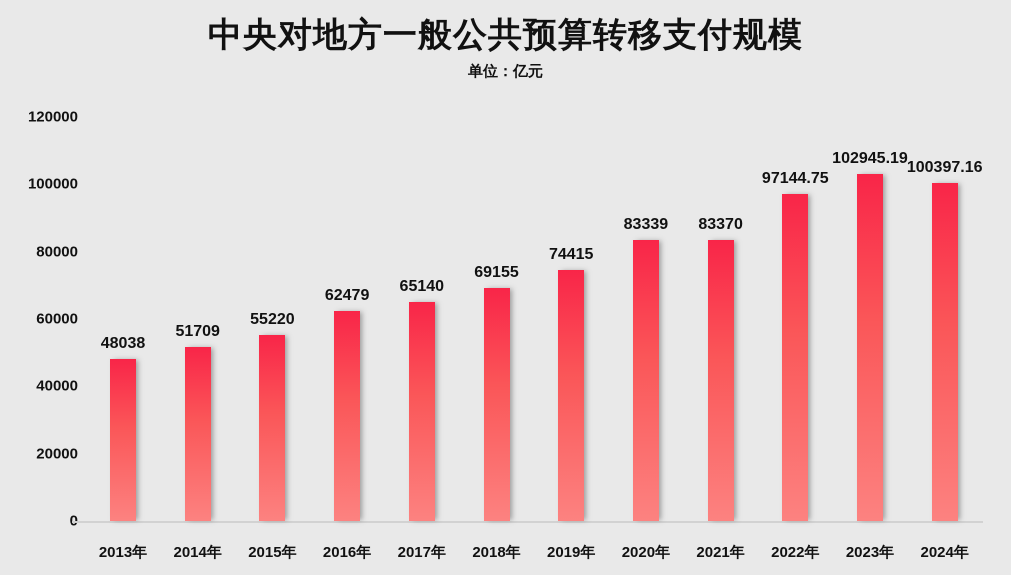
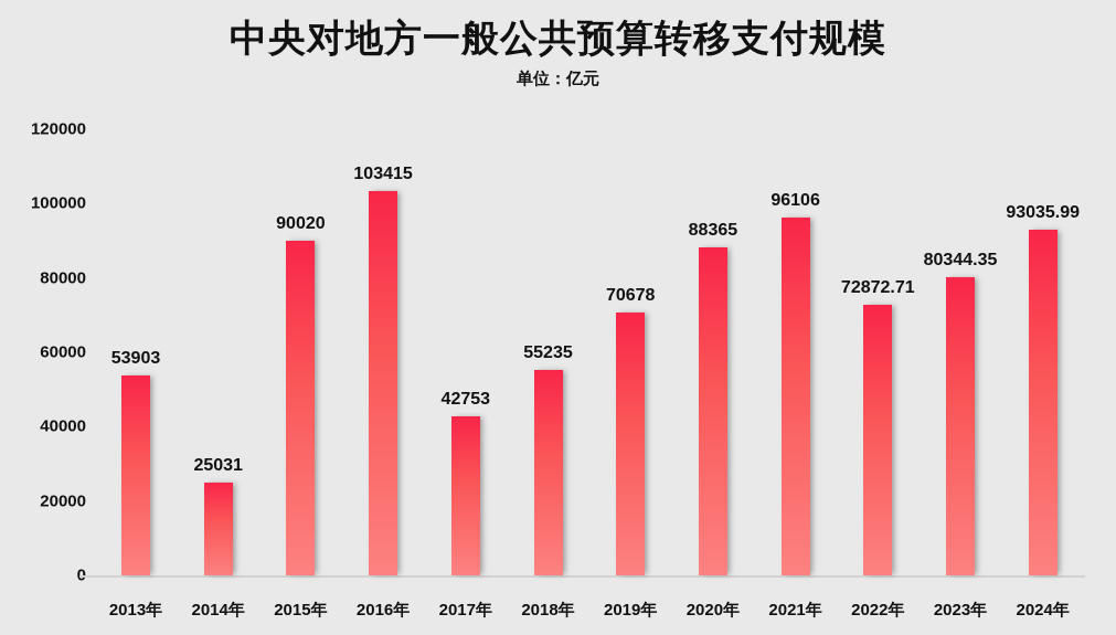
2013年: 48038 -> 53903
2014年: 51709 -> 25031
2015年: 55220 -> 90020
2016年: 62479 -> 103415
2017年: 65140 -> 42753
2018年: 69155 -> 55235
2019年: 74415 -> 70678
2020年: 83339 -> 88365
2021年: 83370 -> 96106
2022年: 97144.75 -> 72872.71
2023年: 102945.19 -> 80344.35
2024年: 100397.16 -> 93035.99
